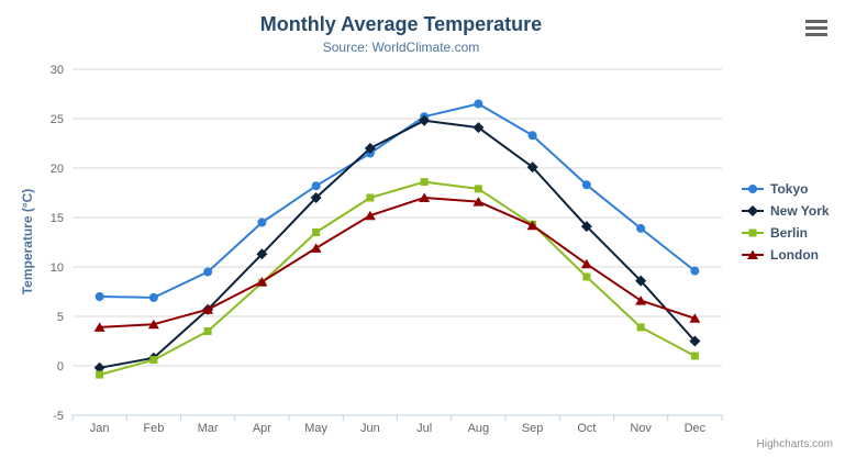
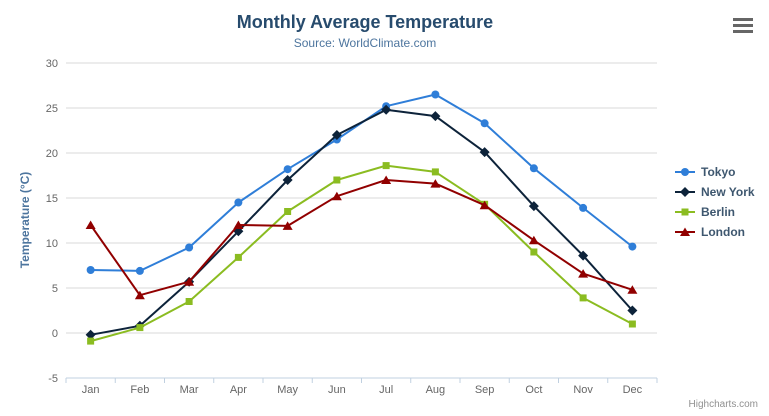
London/Jan: 4 -> 12
London/Apr: 8 -> 12
